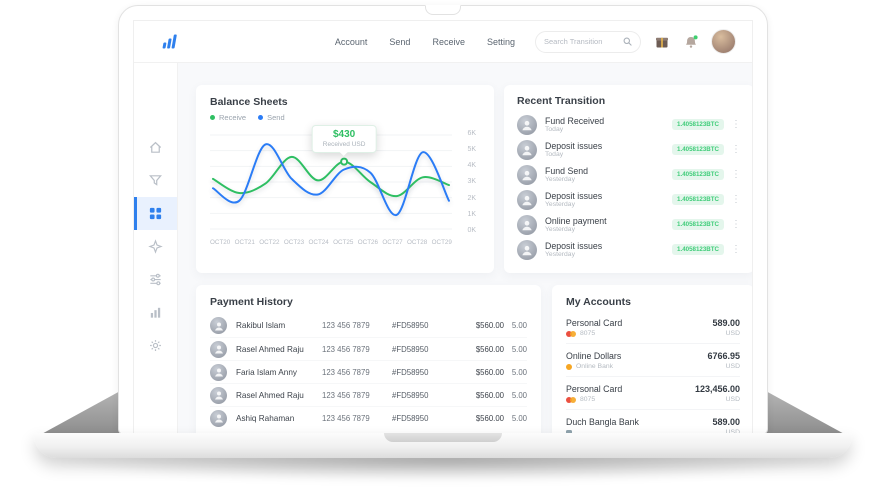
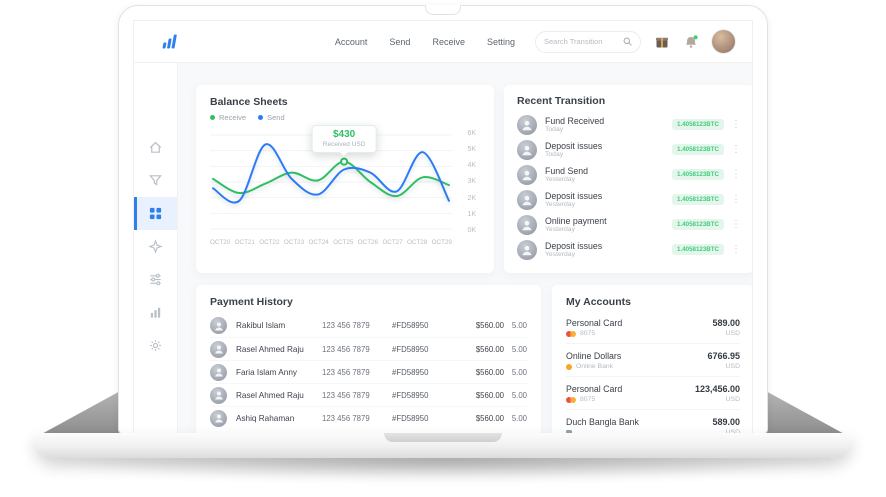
Receive/OCT23: 4.6K -> 3.6K
Send/OCT27: 0.9K -> 2.4K
